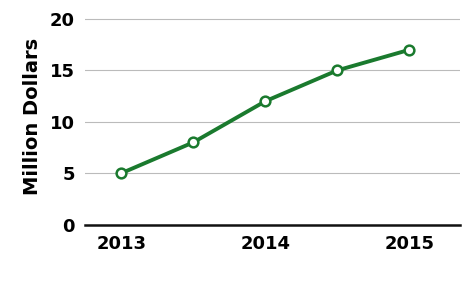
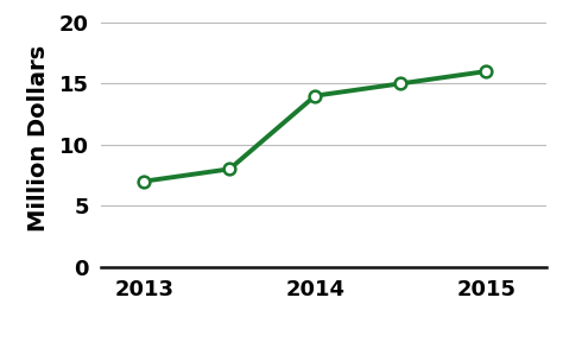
2013: 5 -> 7
2014: 12 -> 14
2015: 17 -> 16
